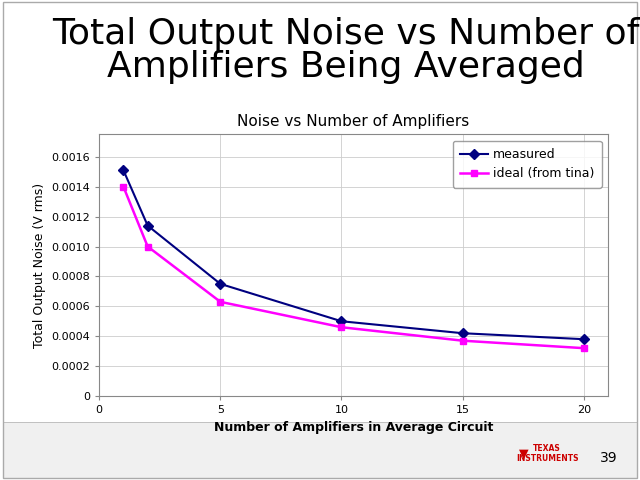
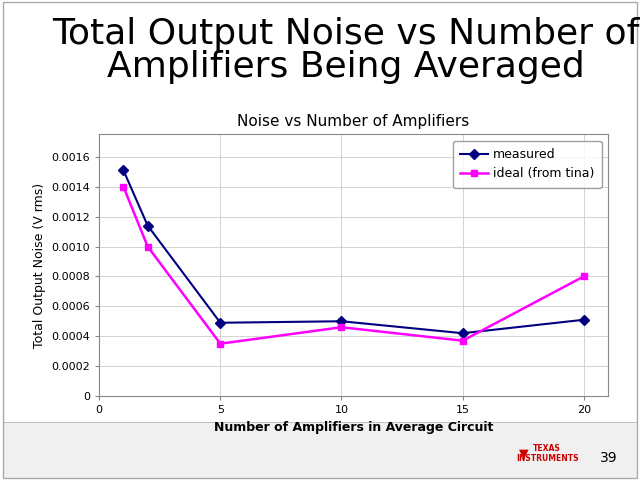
measured/5: 0.00075 -> 0.00049
ideal (from tina)/5: 0.00063 -> 0.00035
measured/20: 0.00038 -> 0.00051
ideal (from tina)/20: 0.00032 -> 0.00080
